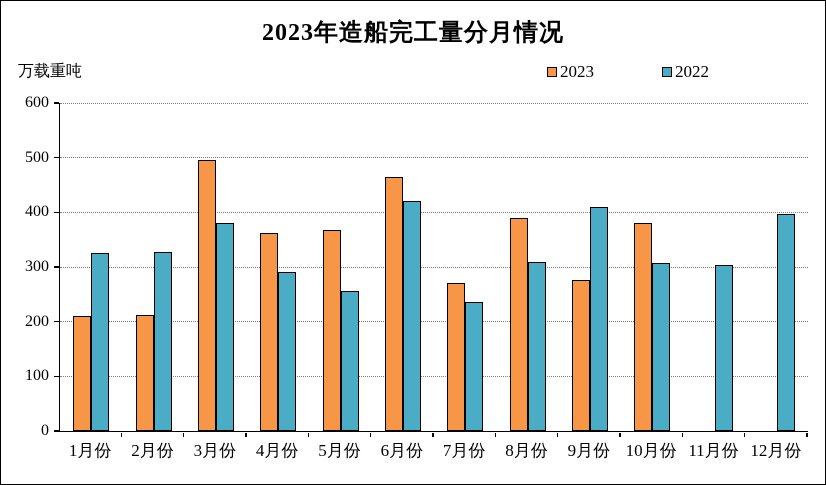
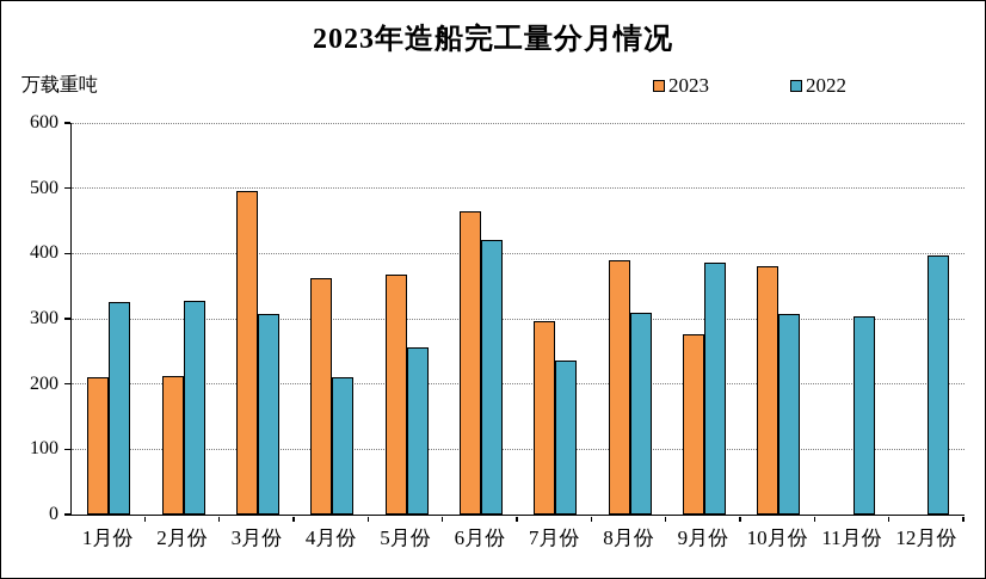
2022/3月份: 380 -> 310
2022/4月份: 290 -> 210
2023/7月份: 270 -> 300
2022/9月份: 410 -> 390
